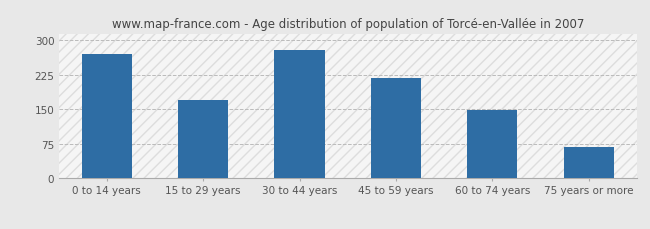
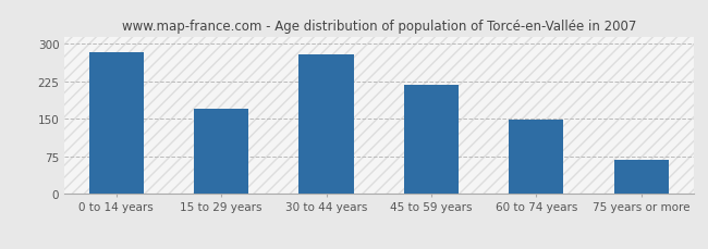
0 to 14 years: 270 -> 283
